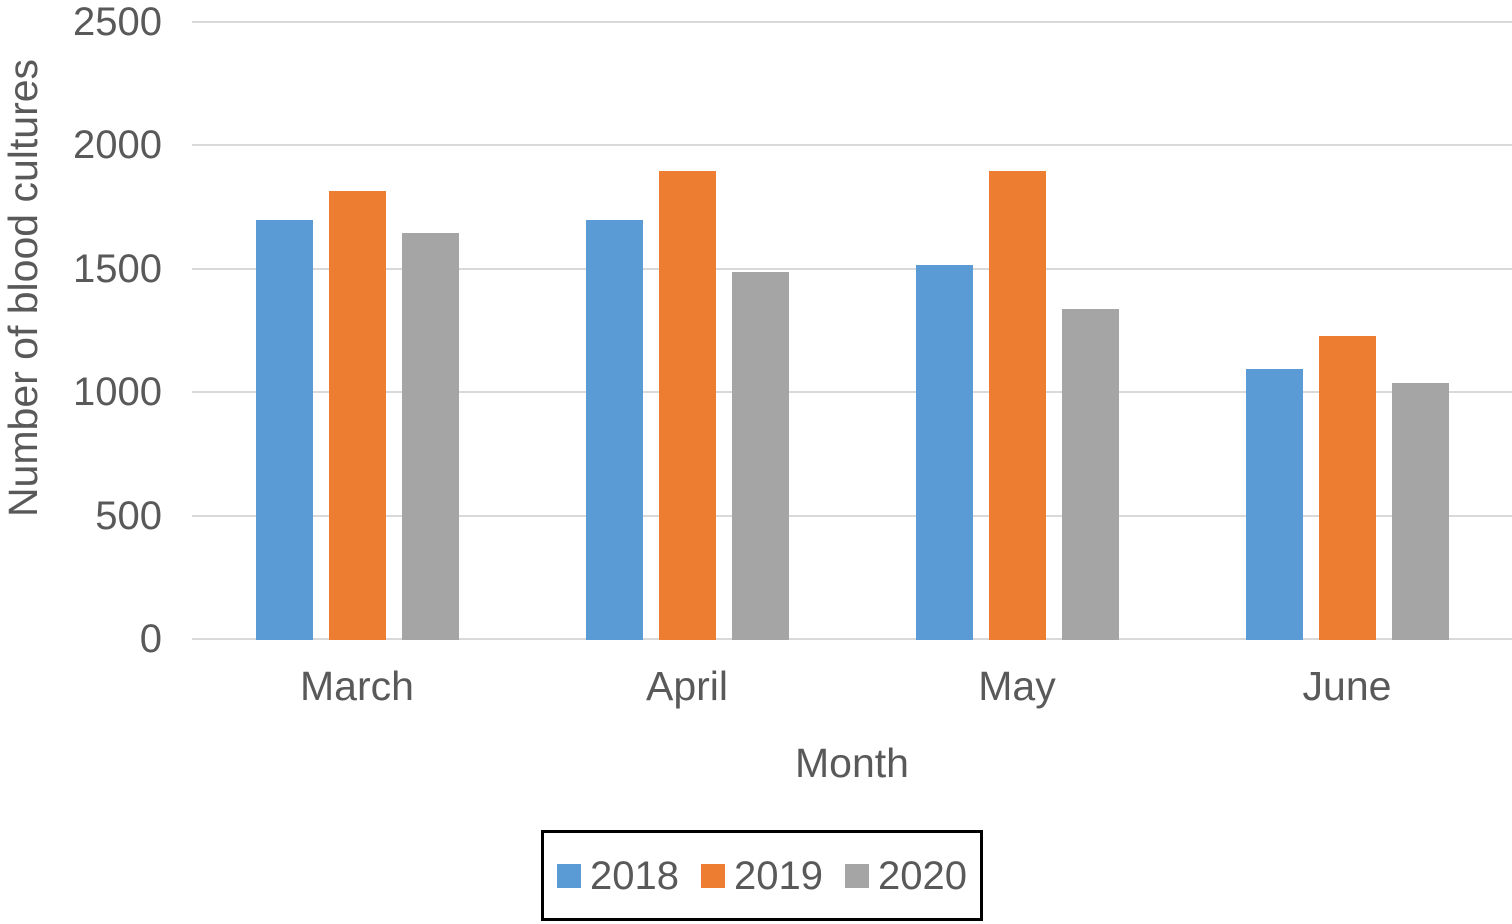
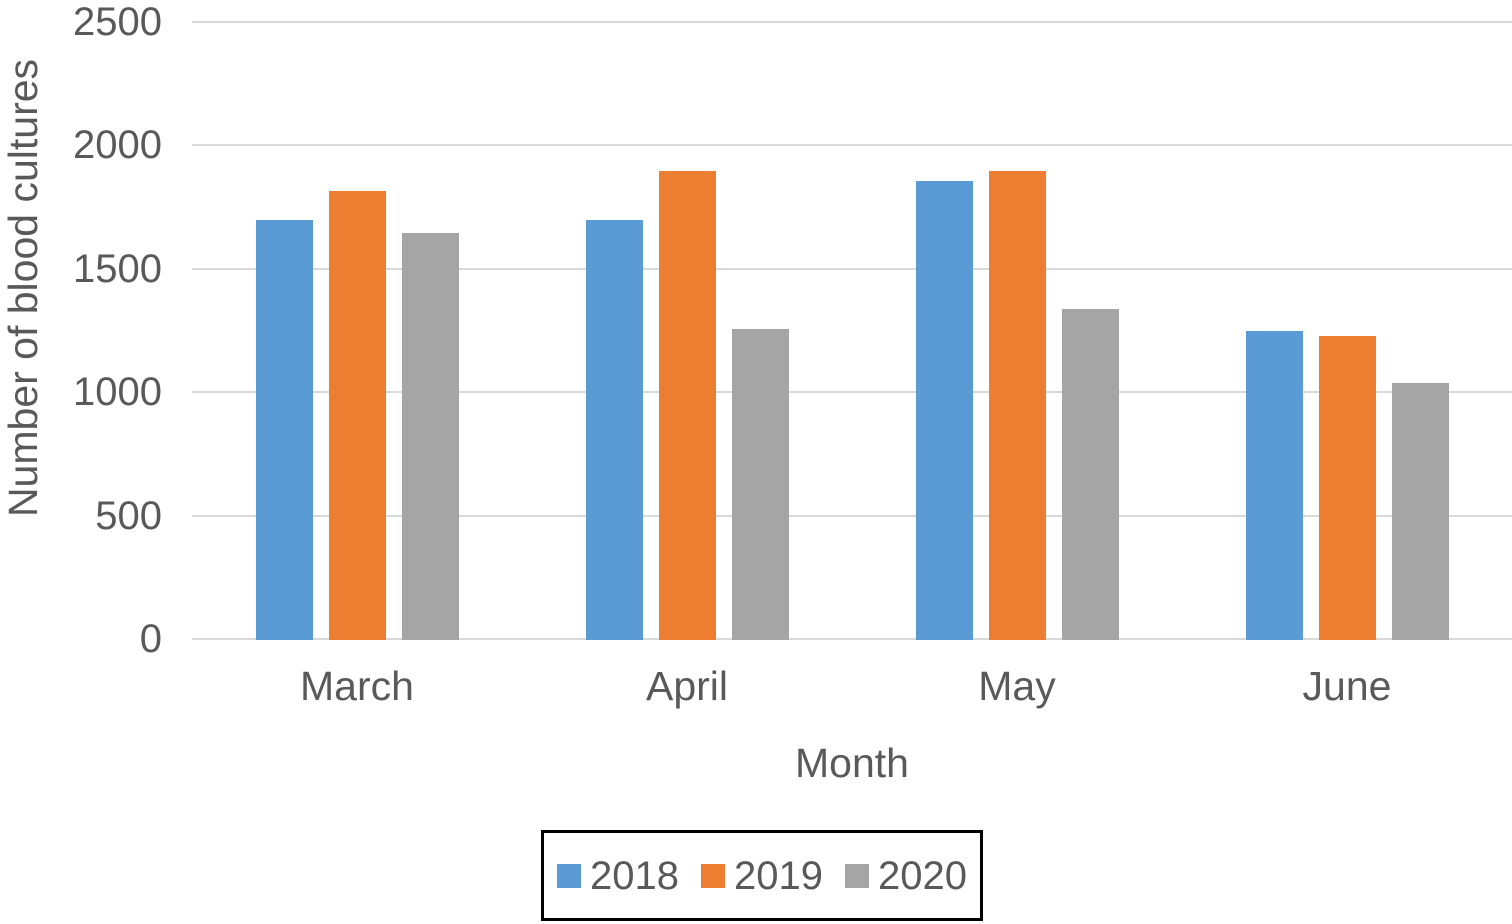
2020/April: 1490 -> 1260
2018/May: 1520 -> 1860
2018/June: 1100 -> 1250
